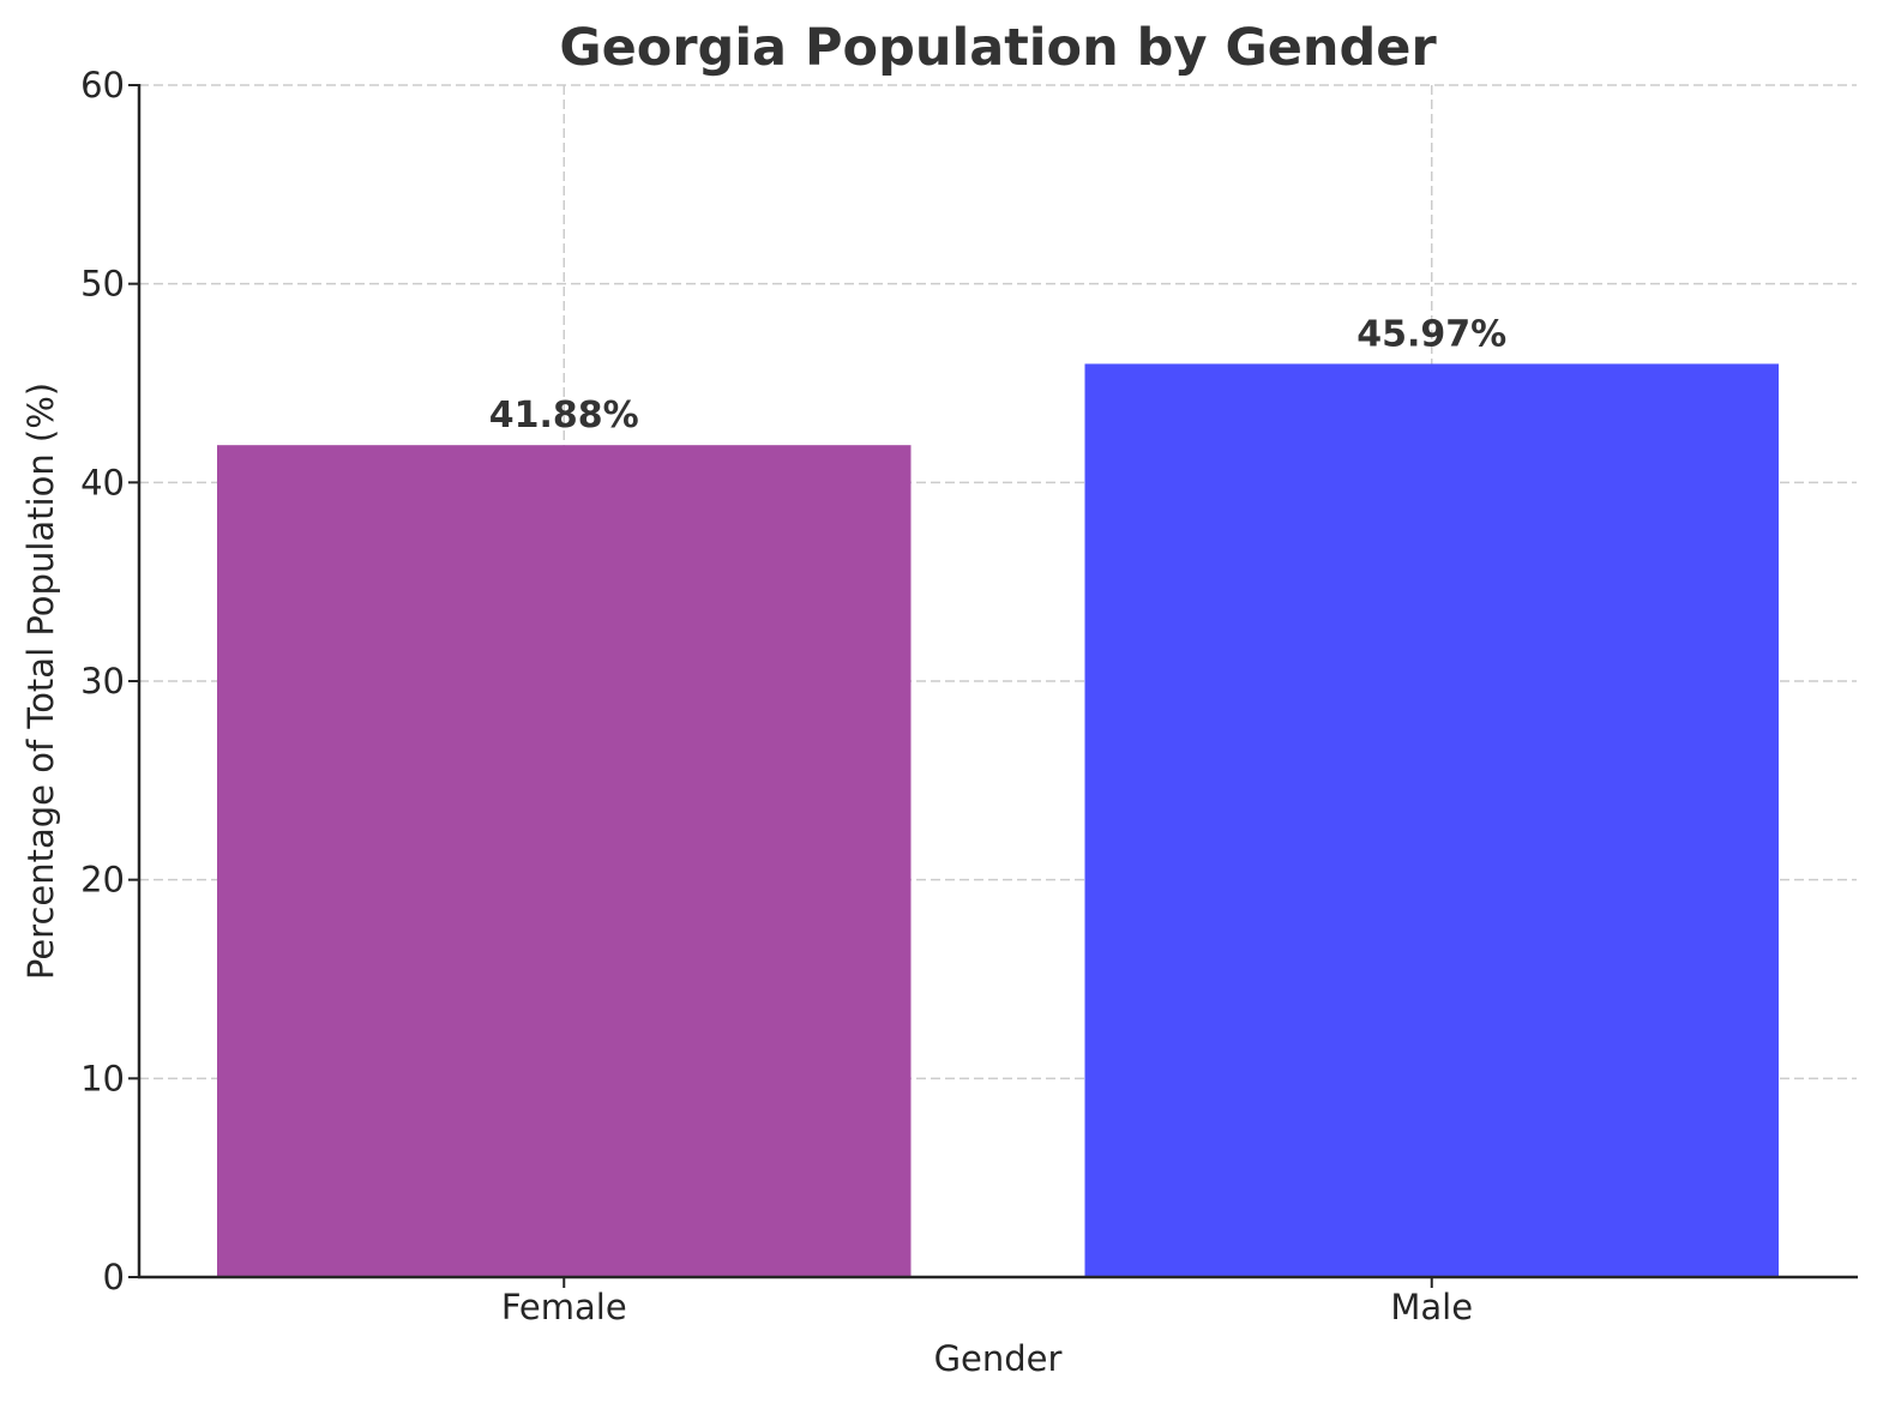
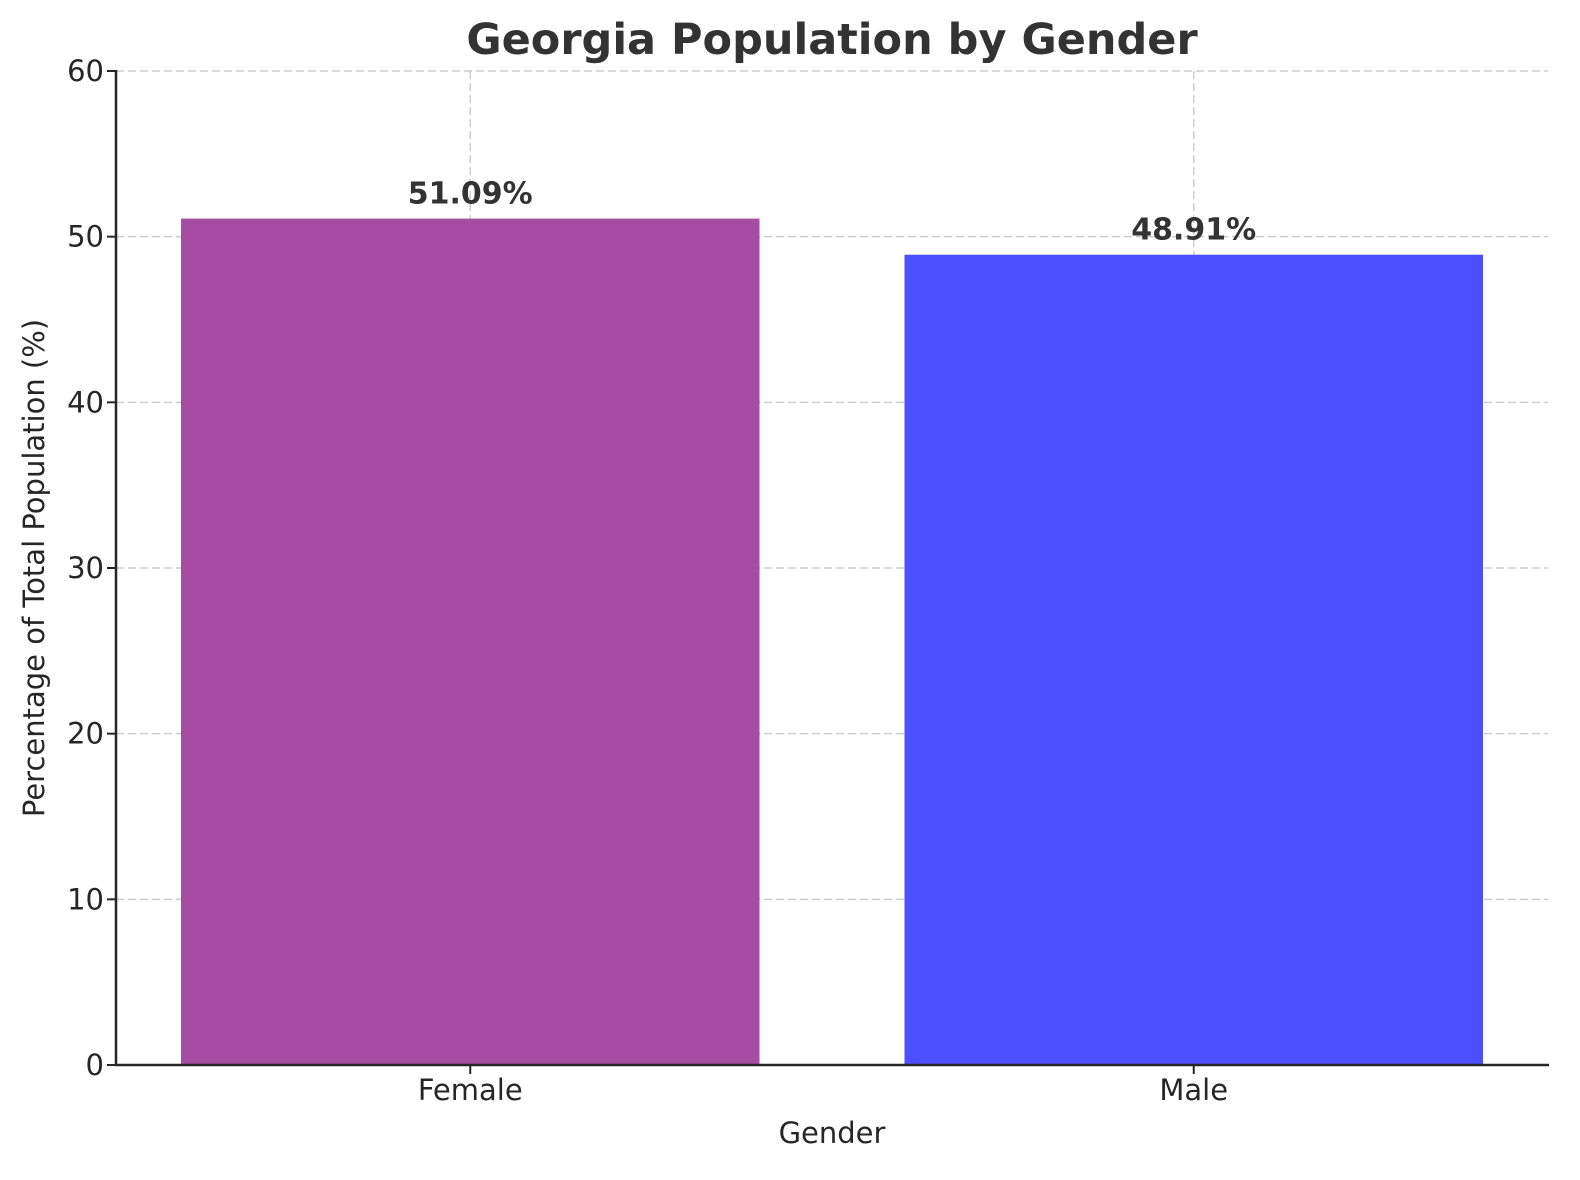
Female: 41.88% -> 51.09%
Male: 45.97% -> 48.91%
